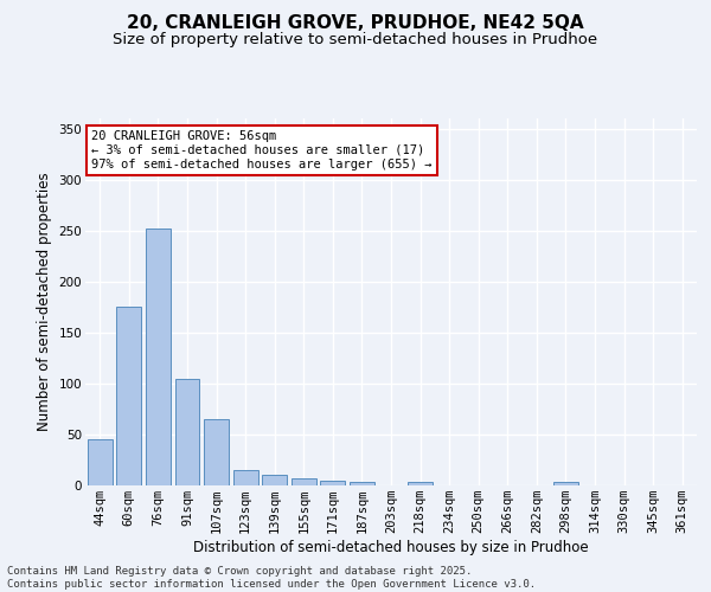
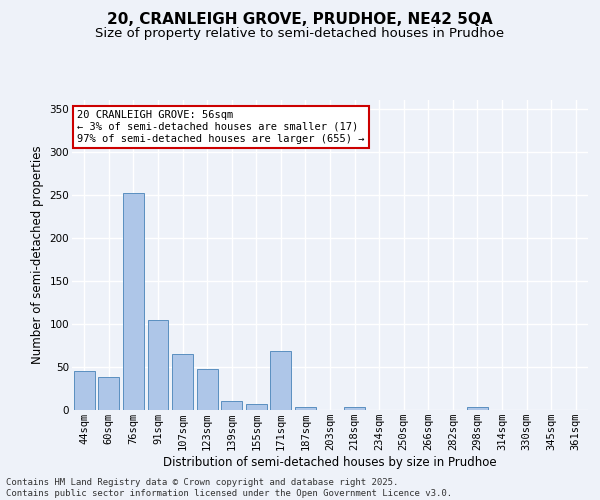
60sqm: 175 -> 38
123sqm: 15 -> 48
171sqm: 5 -> 68
